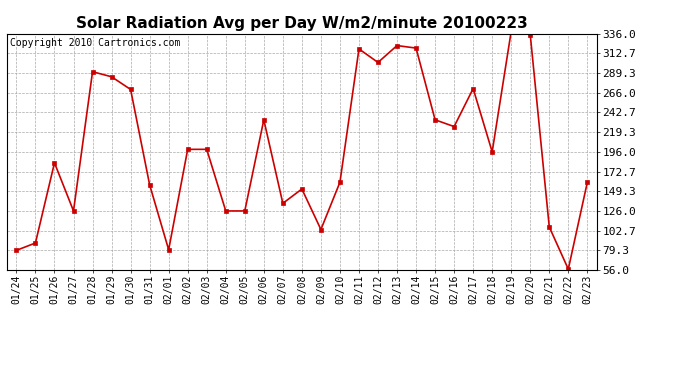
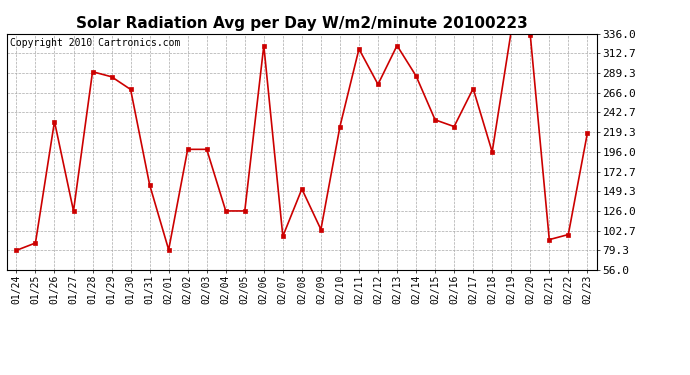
01/26: 183 -> 232
02/06: 234 -> 322
02/07: 135 -> 96
02/10: 160 -> 226
02/12: 302 -> 276
02/14: 319 -> 286
02/21: 107 -> 92
02/22: 57 -> 98
02/23: 160 -> 218
